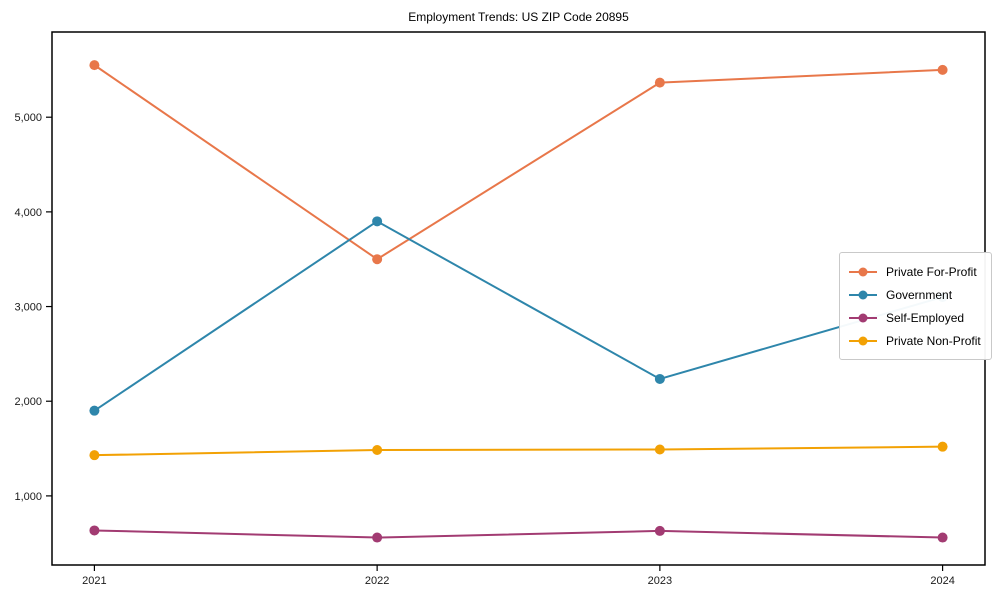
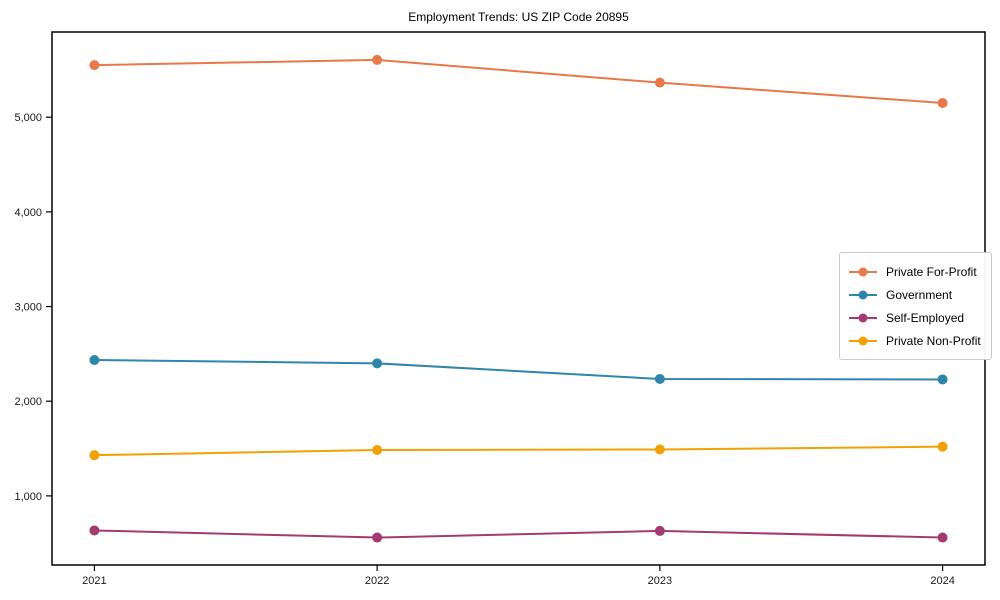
Government/2021: 1900 -> 2400
Private For-Profit/2022: 3500 -> 5600
Government/2022: 3900 -> 2400
Private For-Profit/2024: 5500 -> 5200
Government/2024: 3100 -> 2200
